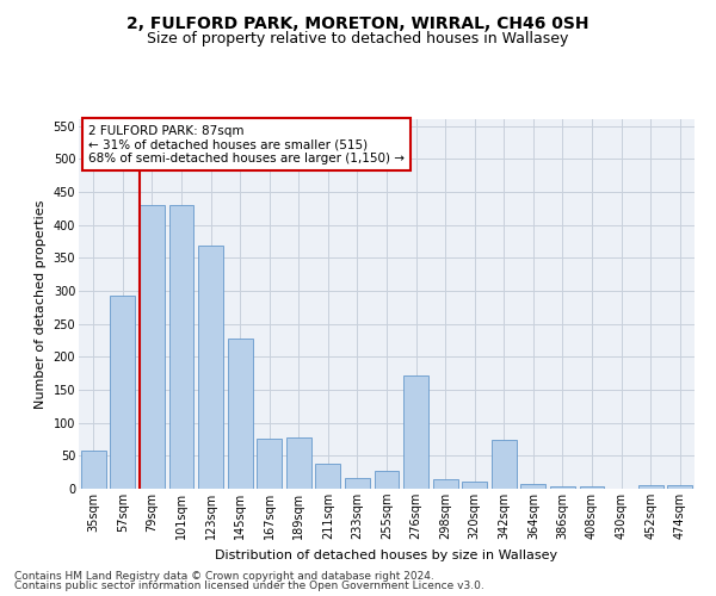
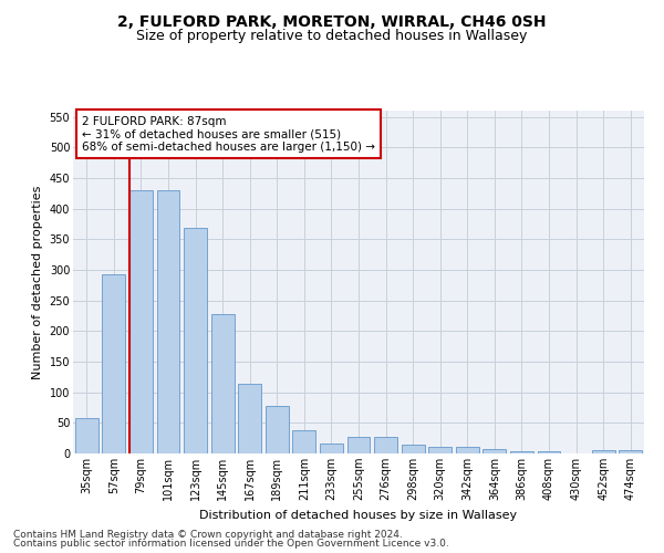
167sqm: 76 -> 113
276sqm: 172 -> 27
342sqm: 74 -> 10
